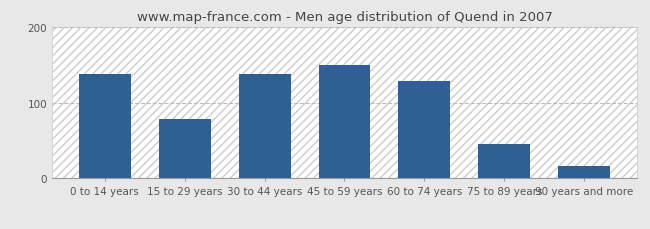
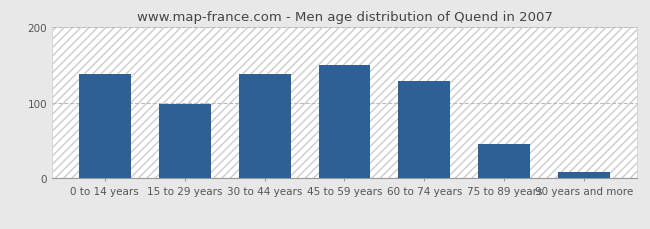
15 to 29 years: 78 -> 98
90 years and more: 16 -> 8
